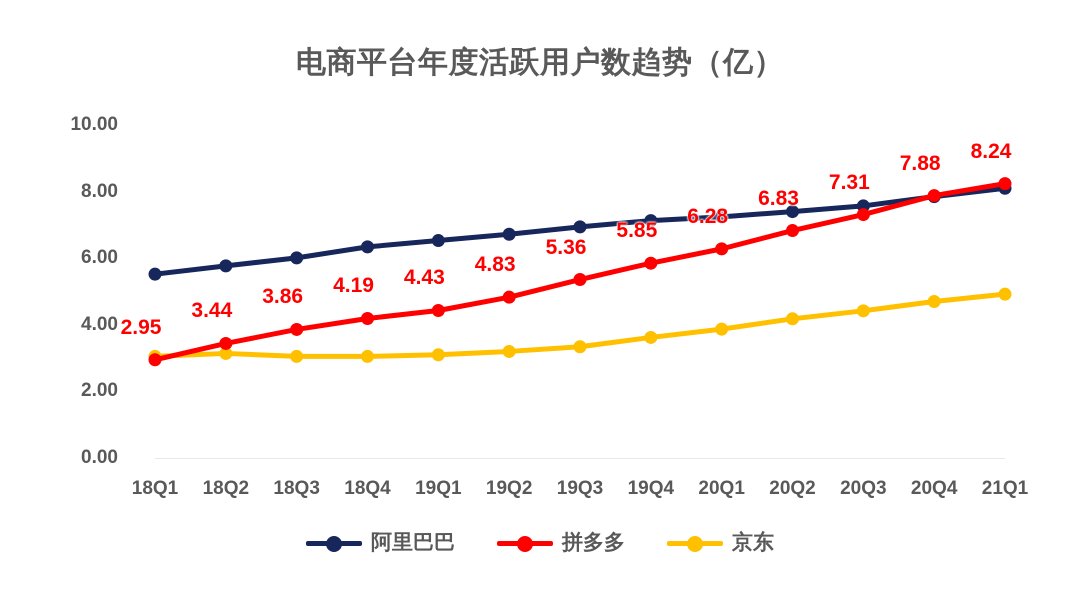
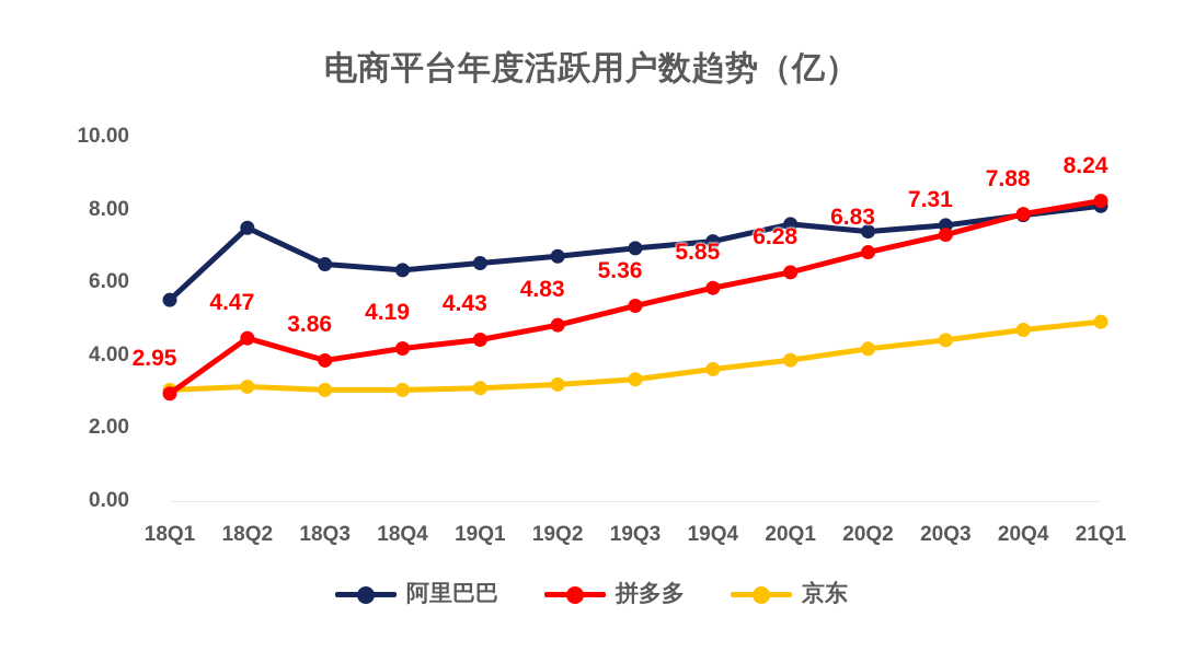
阿里巴巴/18Q2: 5.8 -> 7.5
拼多多/18Q2: 3.44 -> 4.47
阿里巴巴/18Q3: 6.0 -> 6.5
阿里巴巴/20Q1: 7.2 -> 7.6
